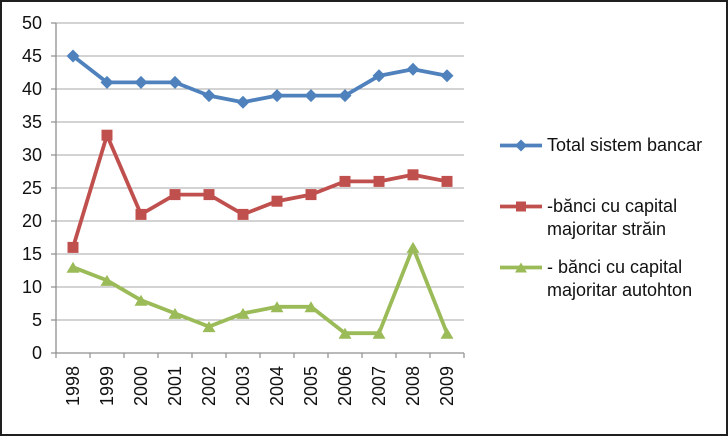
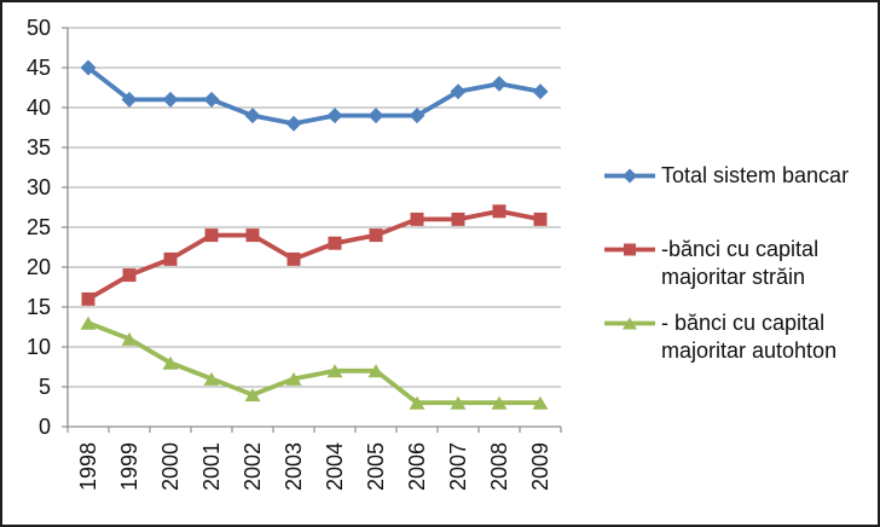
-bănci cu capital majoritar străin/1999: 33 -> 19
- bănci cu capital majoritar autohton/2008: 16 -> 3
